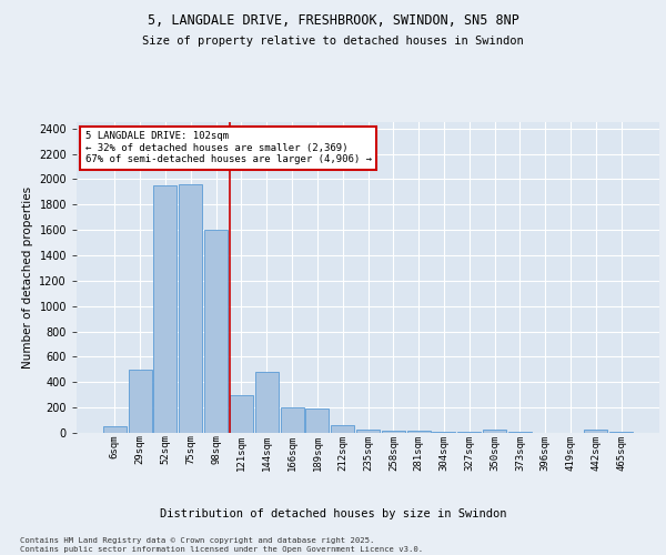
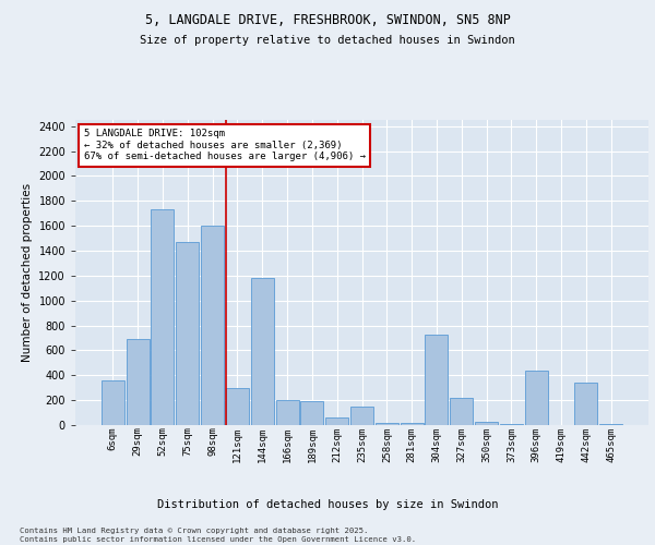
6sqm: 50 -> 360
29sqm: 500 -> 690
52sqm: 1950 -> 1730
75sqm: 1960 -> 1470
144sqm: 480 -> 1180
235sqm: 30 -> 150
304sqm: 10 -> 730
327sqm: 10 -> 220
396sqm: 0 -> 440
442sqm: 30 -> 340
